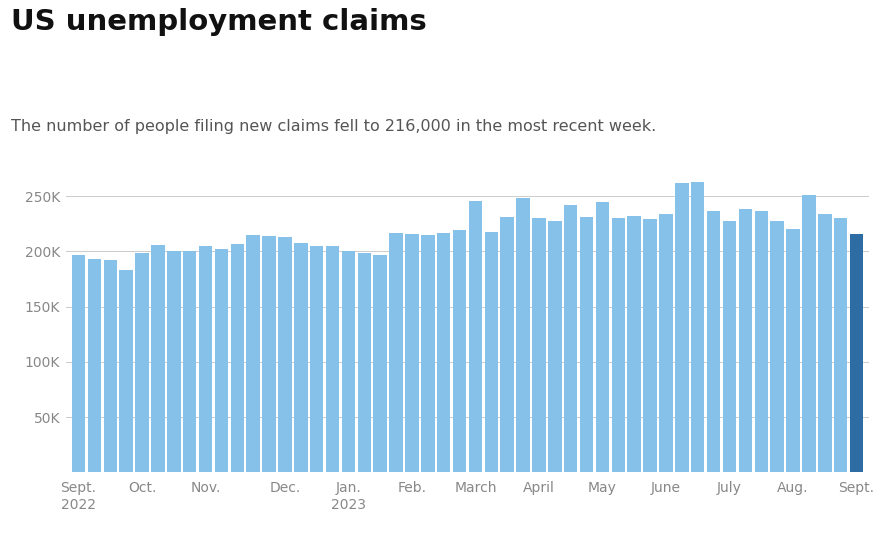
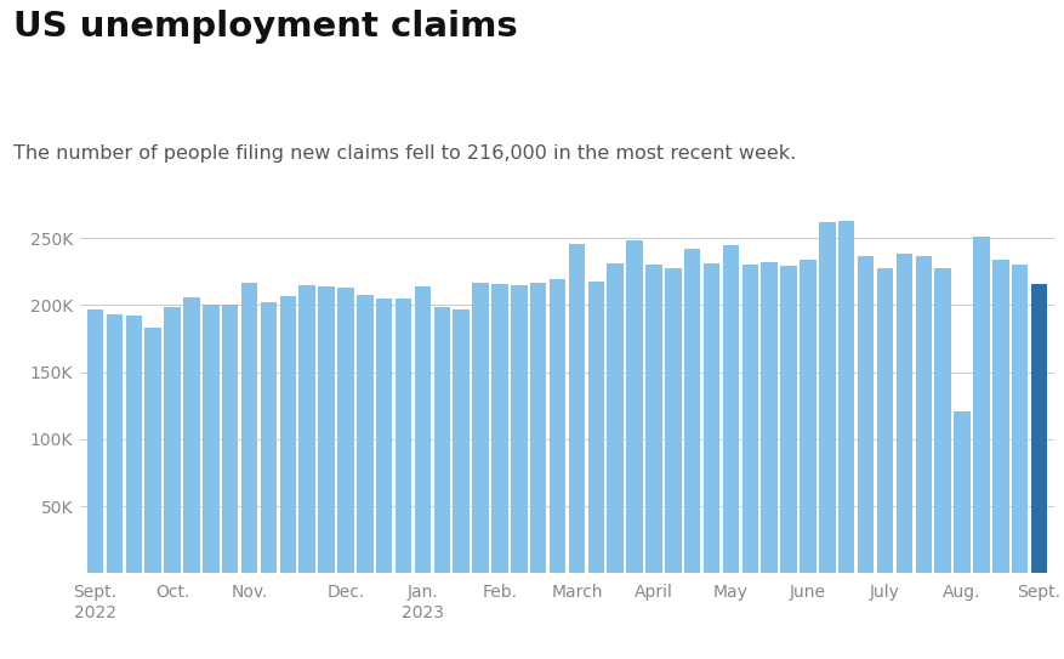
Nov.: 205K -> 217K
Jan. 2023: 200K -> 214K
Aug.: 220K -> 121K
